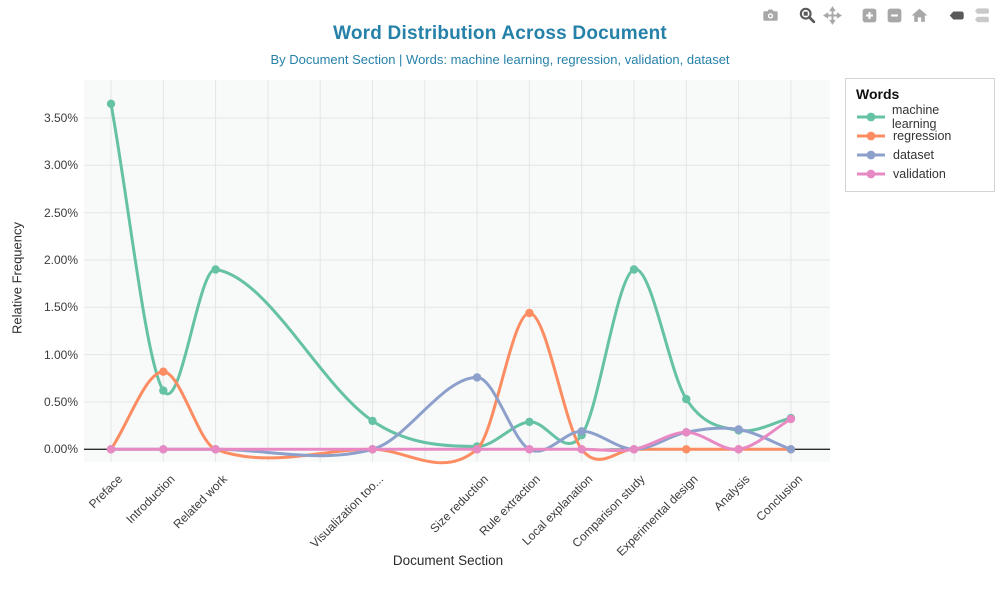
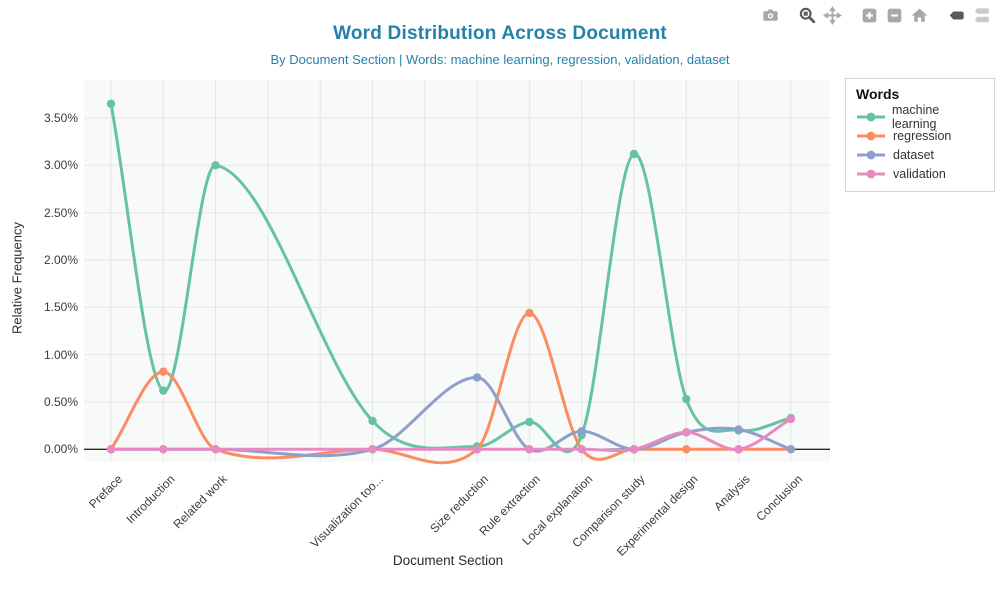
machine learning/Related work: 1.9% -> 3.0%
machine learning/Comparison study: 1.9% -> 3.1%
